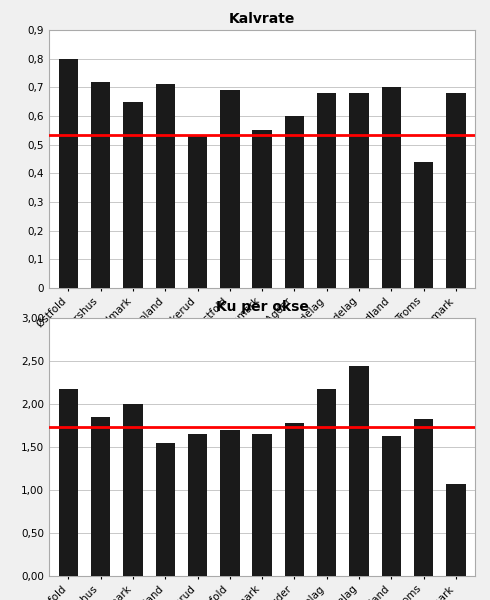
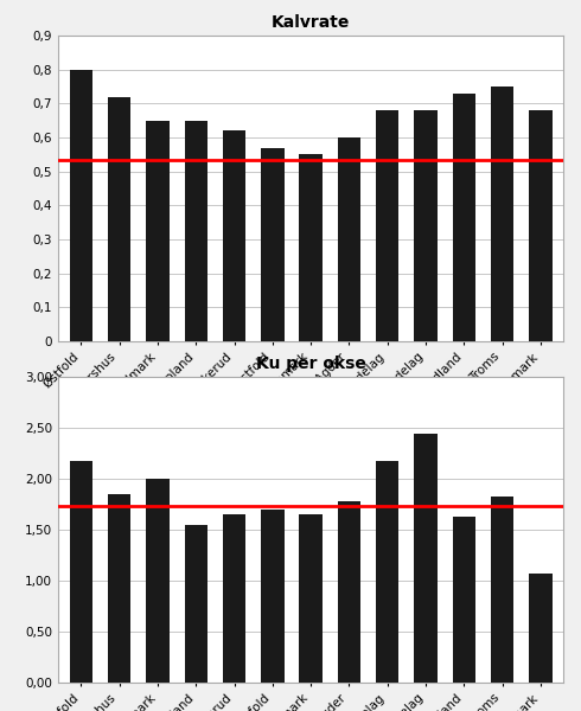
Kalvrate/Oppland: 0,71 -> 0,65
Kalvrate/Buskerud: 0,53 -> 0,62
Kalvrate/Vestfold: 0,69 -> 0,57
Kalvrate/Nordland: 0,70 -> 0,73
Kalvrate/Troms: 0,44 -> 0,75
